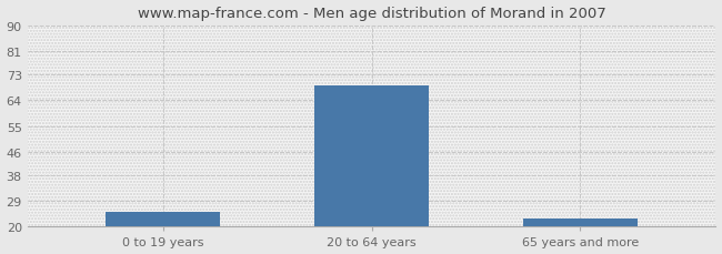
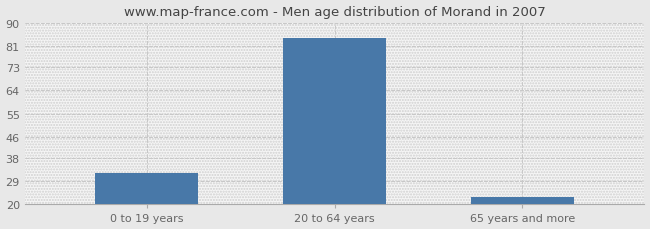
0 to 19 years: 25 -> 32
20 to 64 years: 69 -> 84
